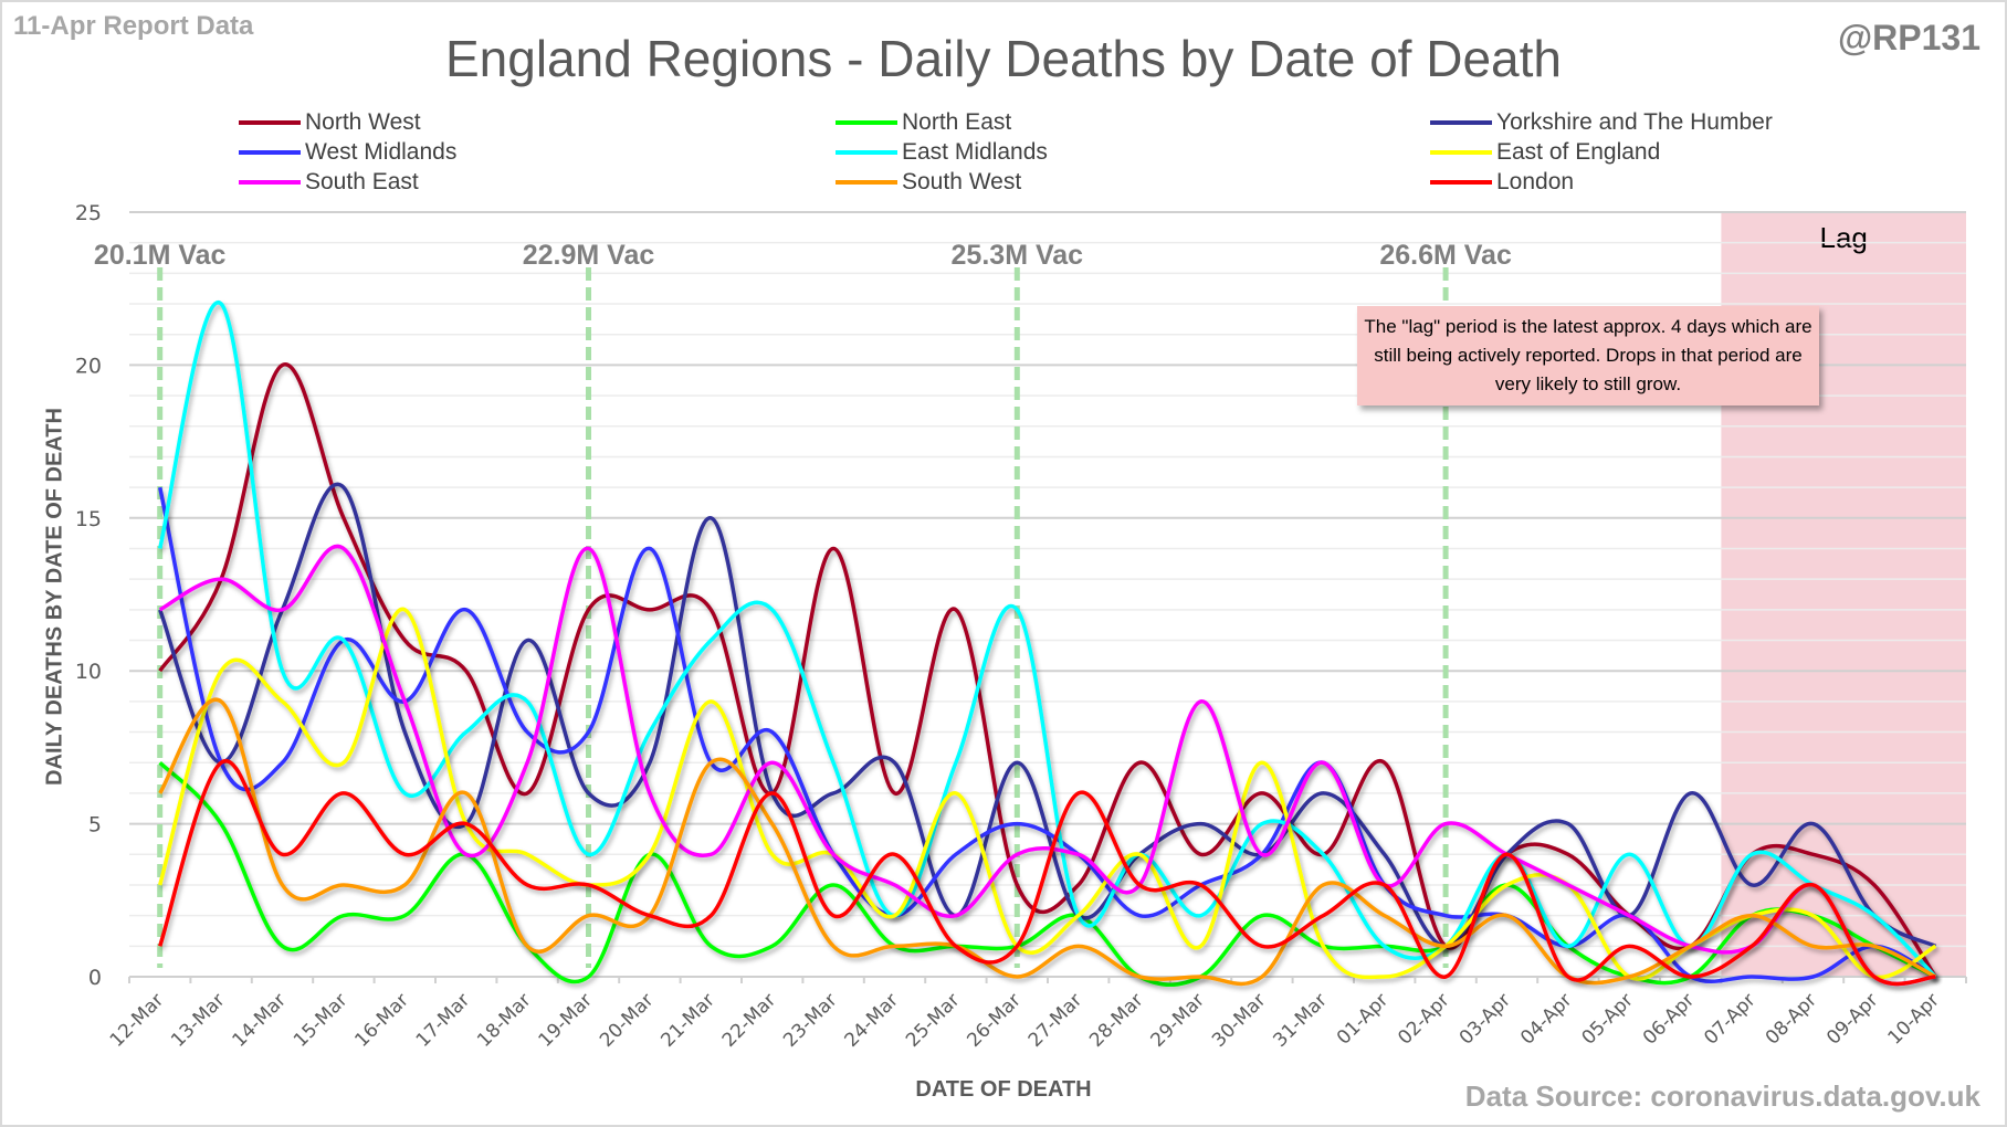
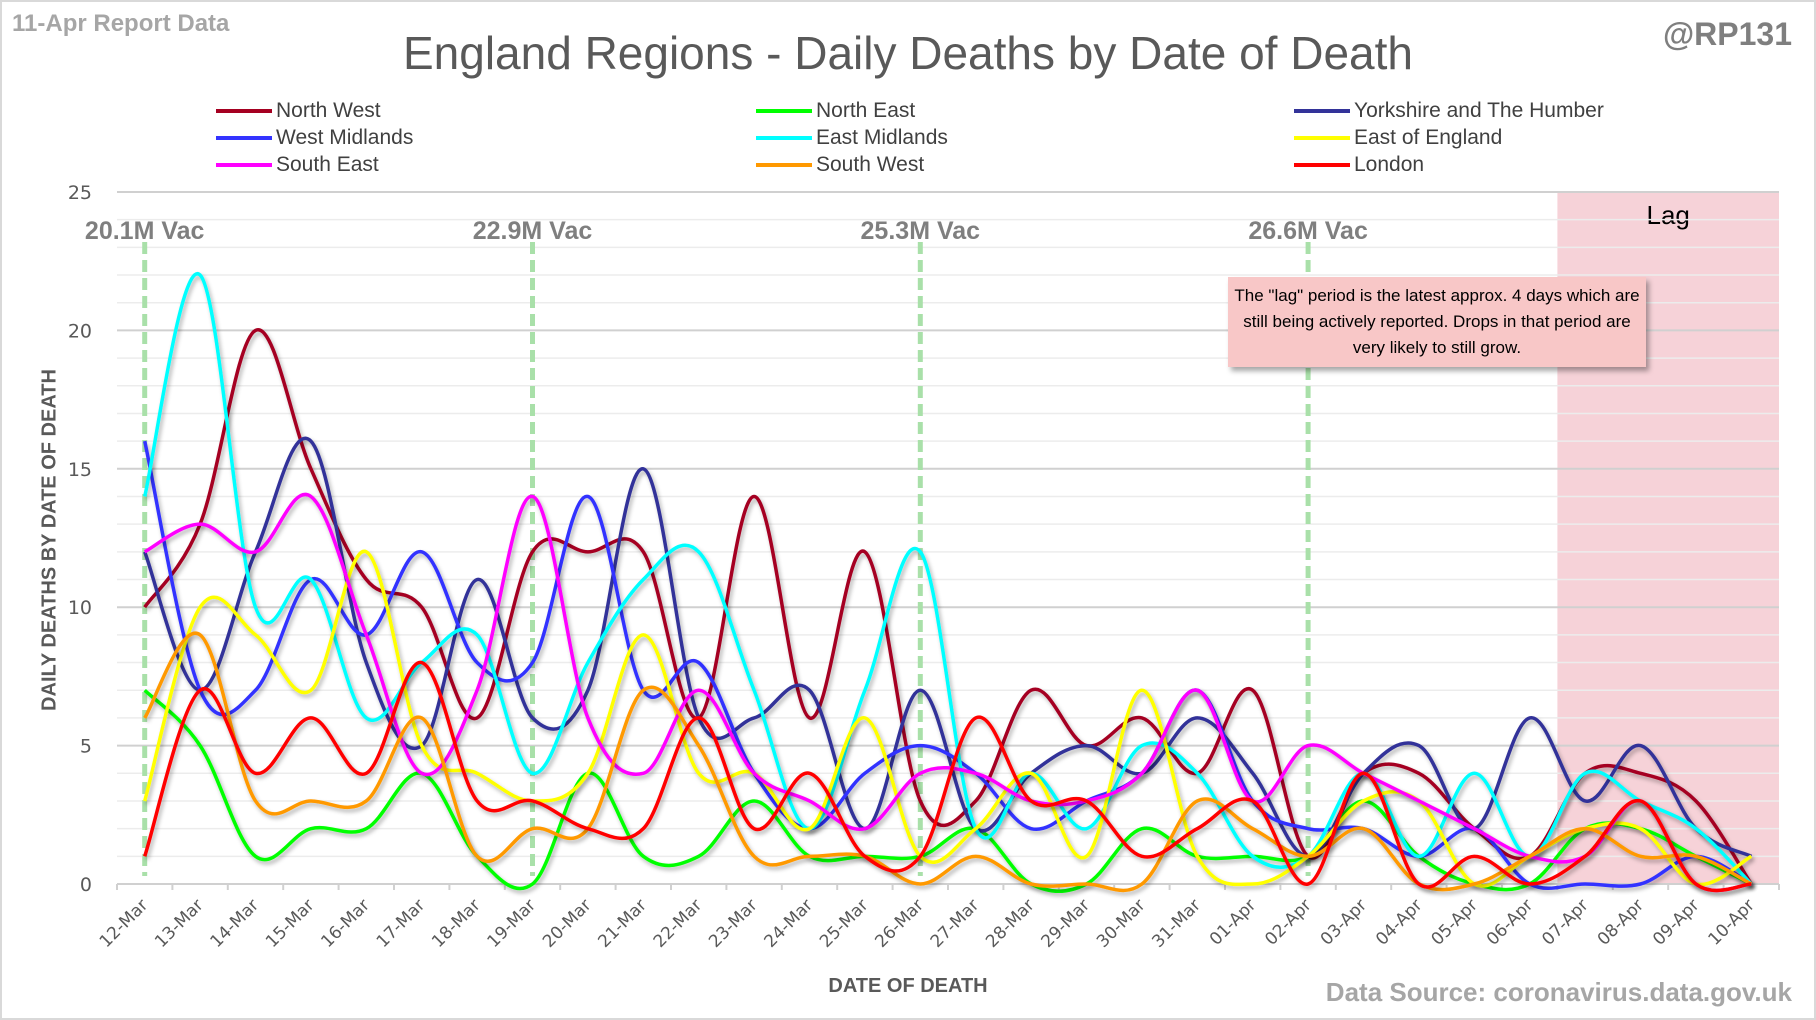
London/17-Mar: 5 -> 8
North West/29-Mar: 4 -> 5
South East/29-Mar: 9 -> 3
